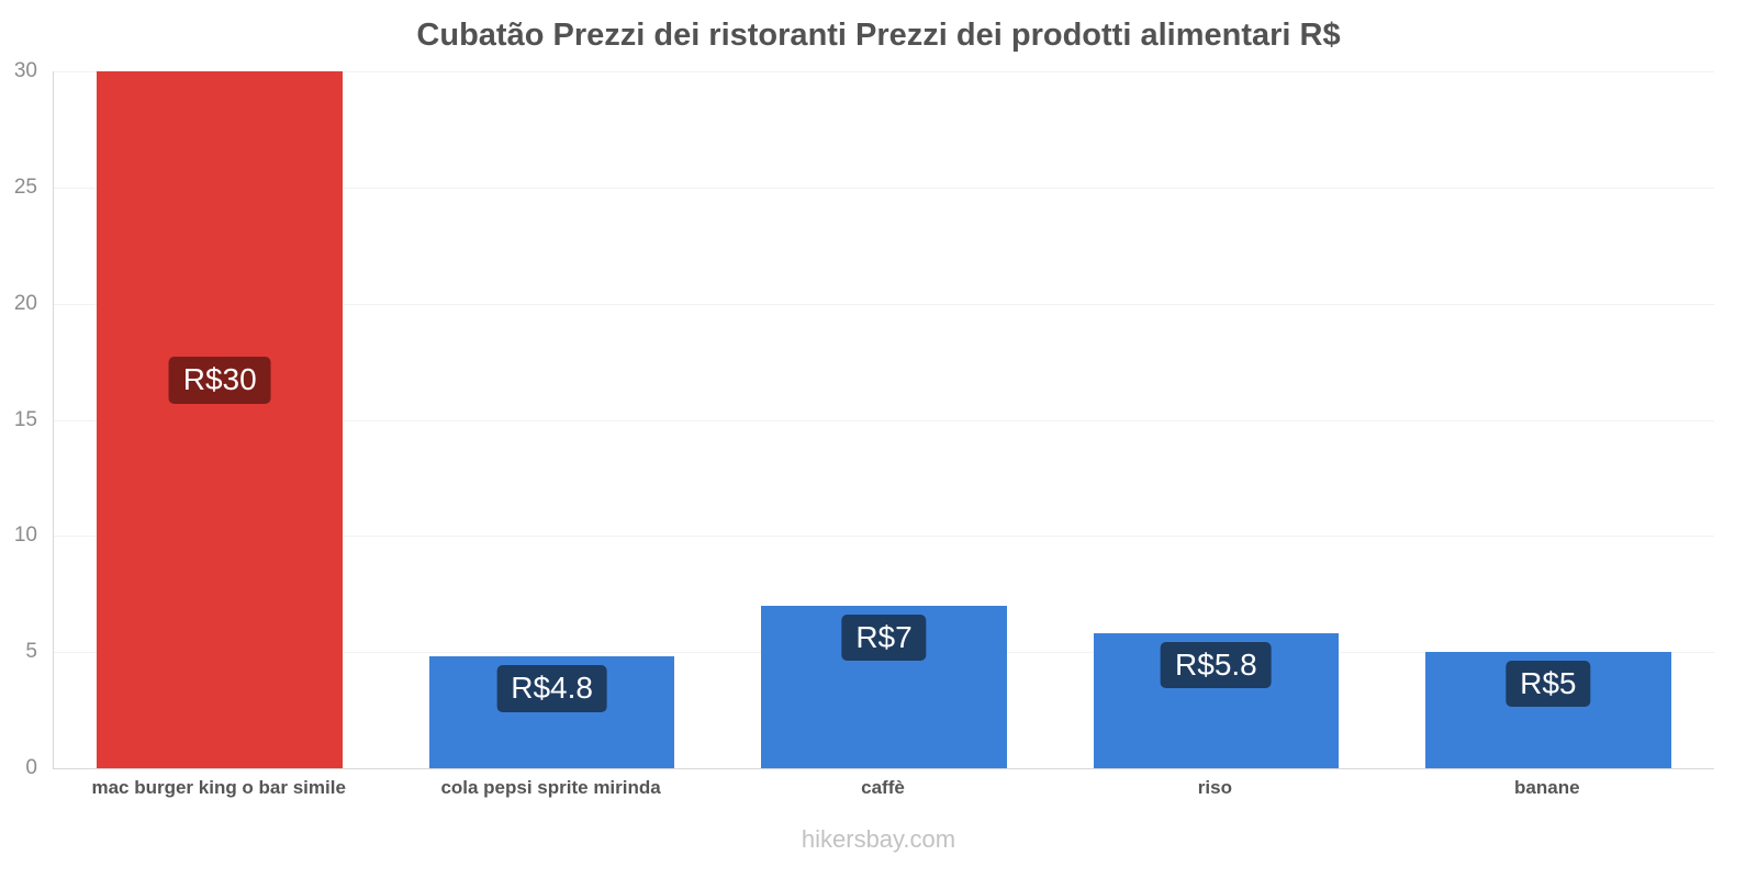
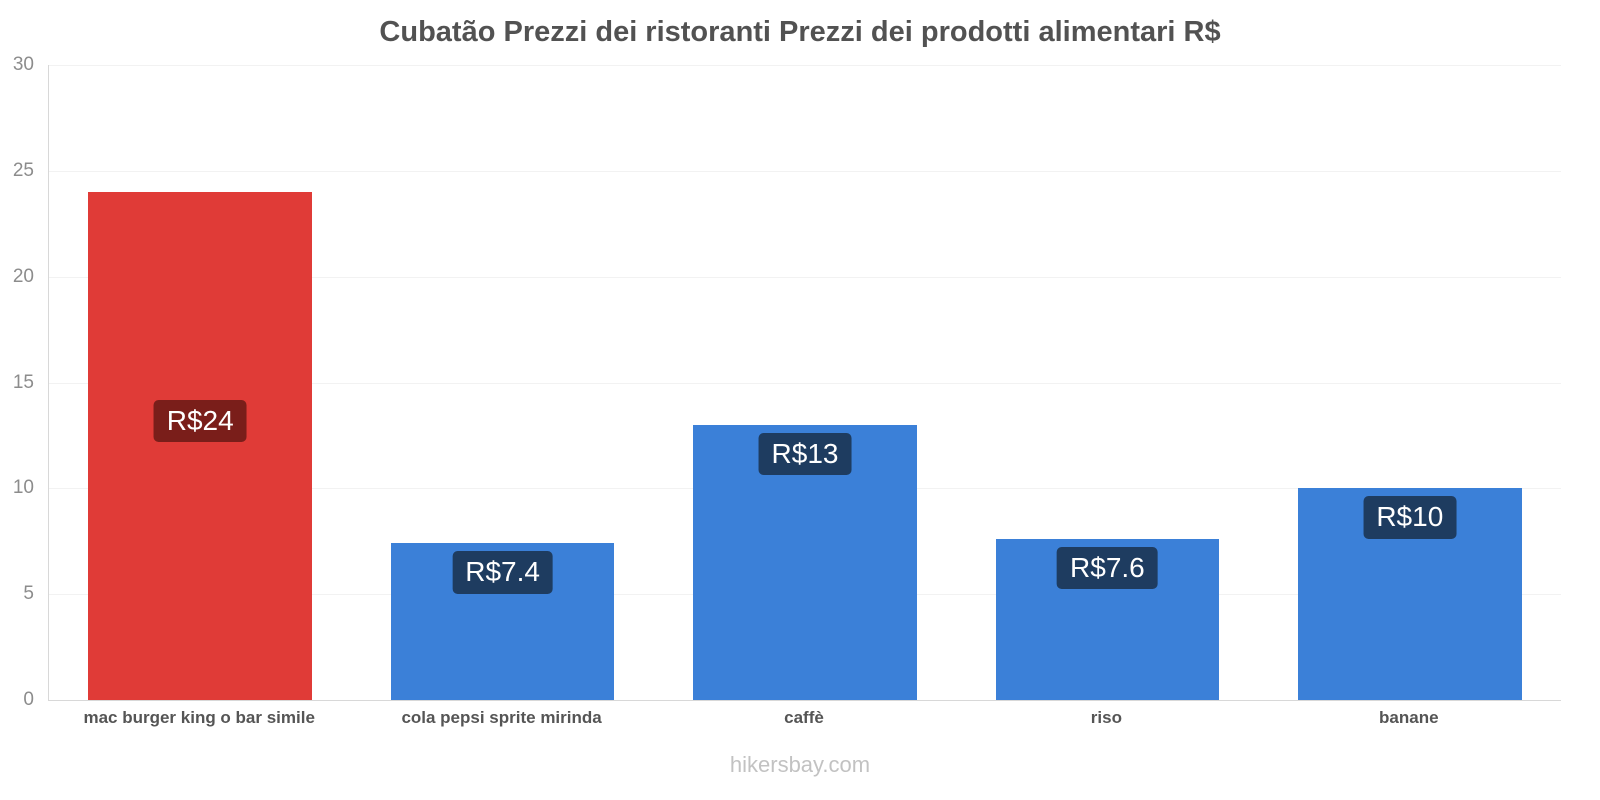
mac burger king o bar simile: 30 -> 24
cola pepsi sprite mirinda: 4.8 -> 7.4
caffè: 7 -> 13
riso: 5.8 -> 7.6
banane: 5 -> 10
